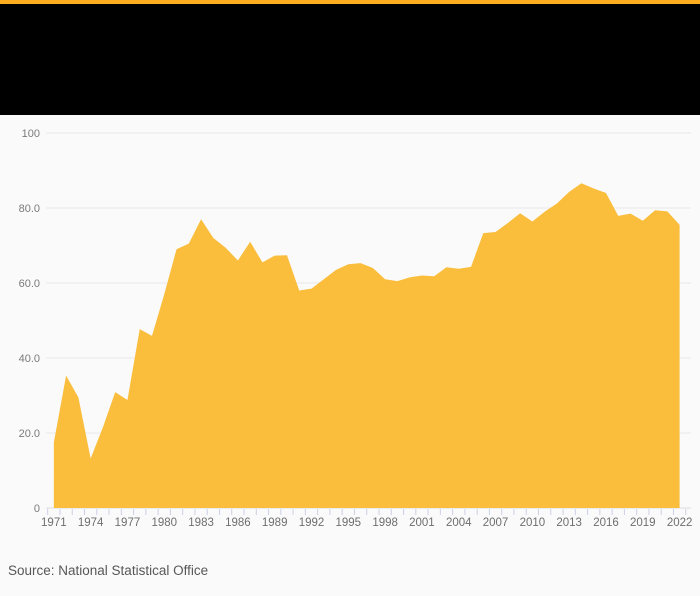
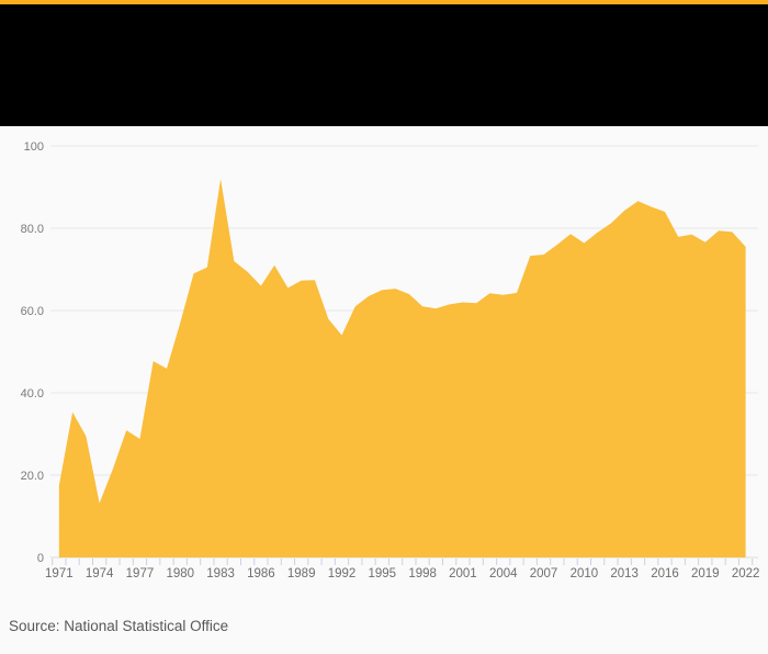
1983: 77 -> 92
1992: 58 -> 54
